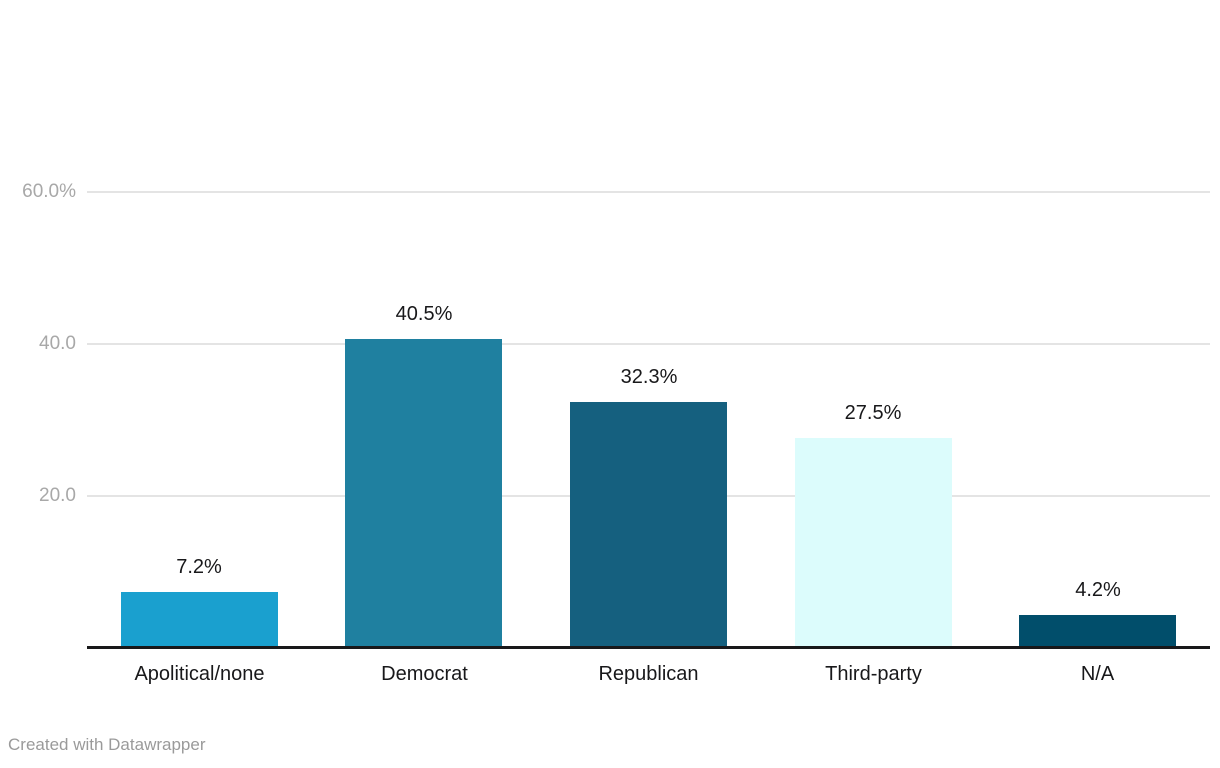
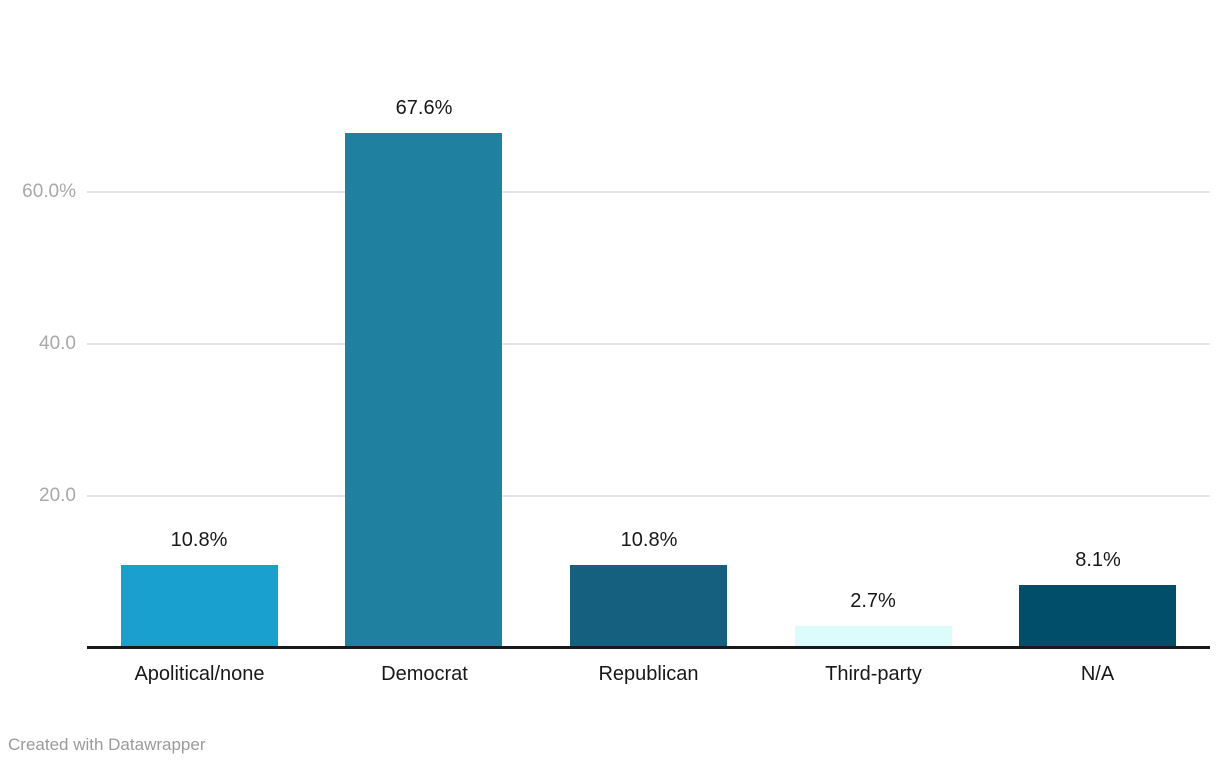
Apolitical/none: 7.2% -> 10.8%
Democrat: 40.5% -> 67.6%
Republican: 32.3% -> 10.8%
Third-party: 27.5% -> 2.7%
N/A: 4.2% -> 8.1%
